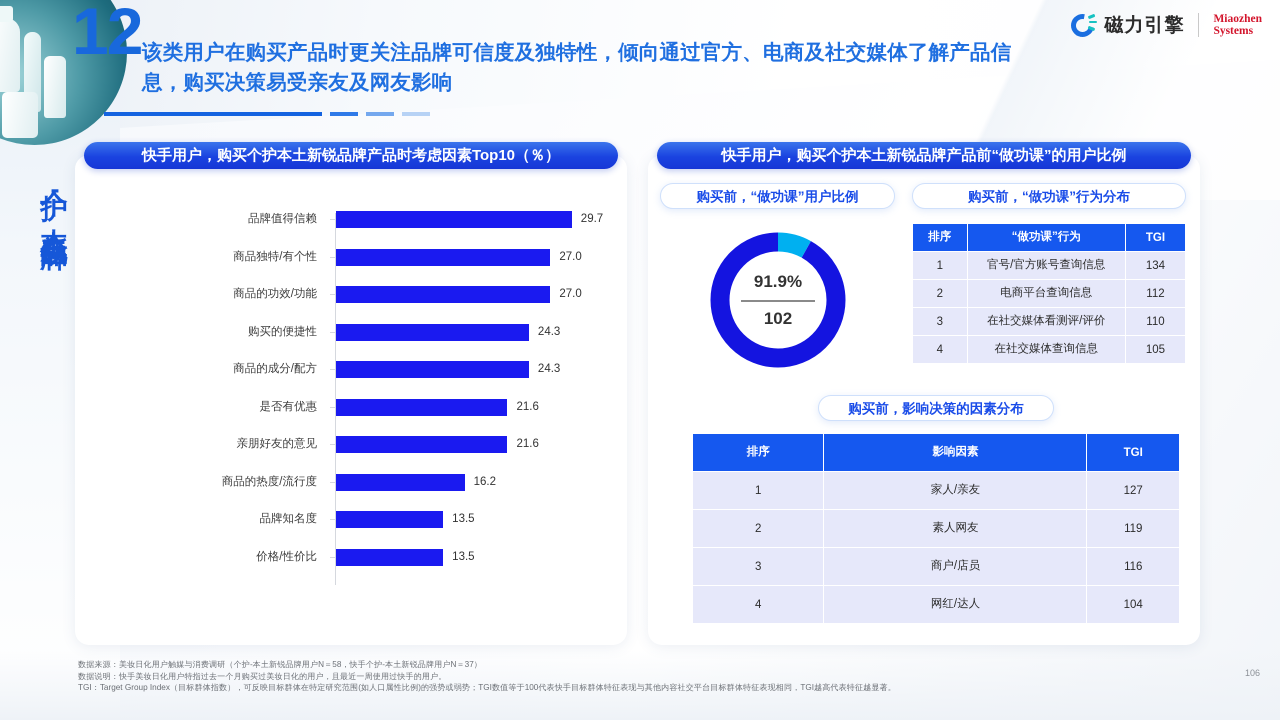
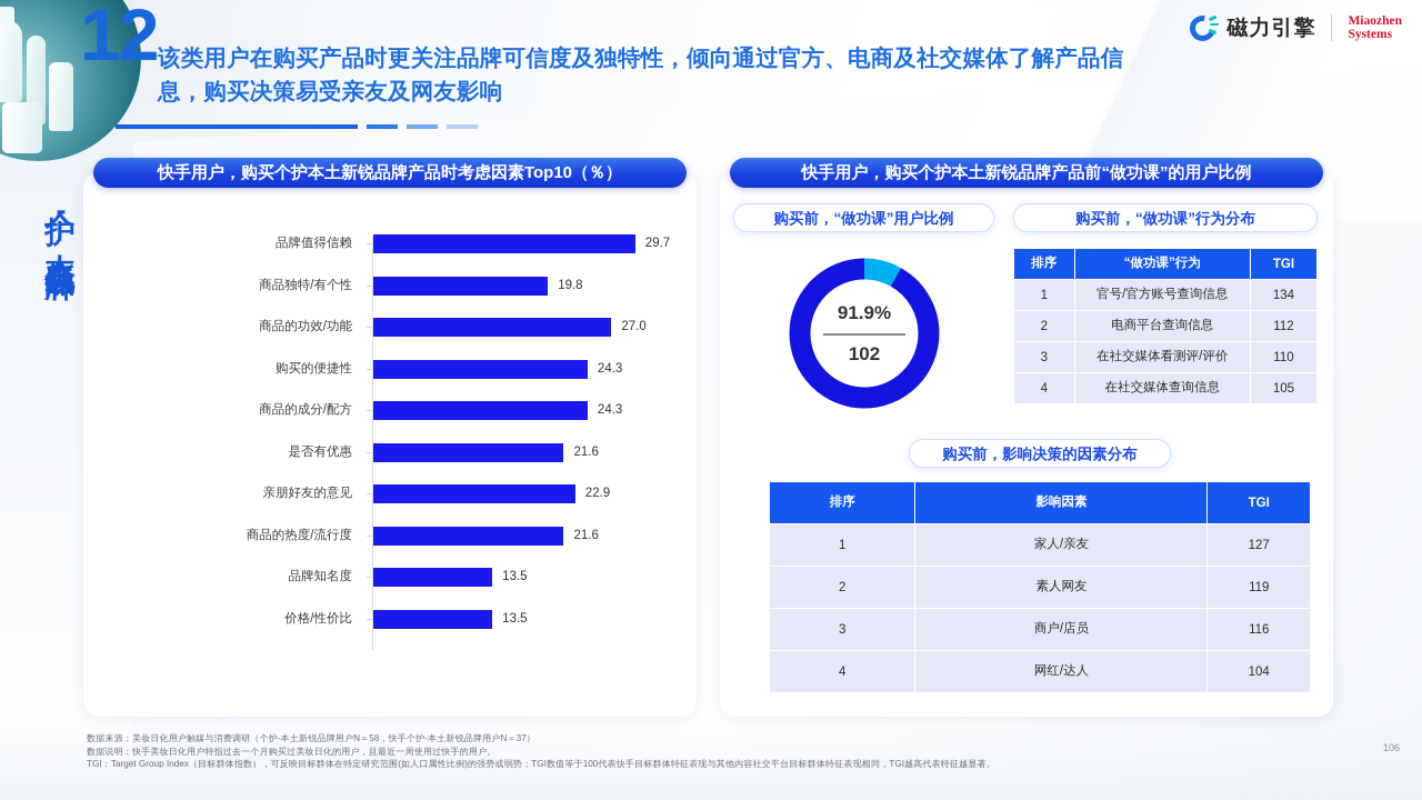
快手用户，购买个护本土新锐品牌产品时考虑因素Top10（％）/商品独特/有个性: 27.0 -> 19.8
快手用户，购买个护本土新锐品牌产品时考虑因素Top10（％）/亲朋好友的意见: 21.6 -> 22.9
快手用户，购买个护本土新锐品牌产品时考虑因素Top10（％）/商品的热度/流行度: 16.2 -> 21.6
